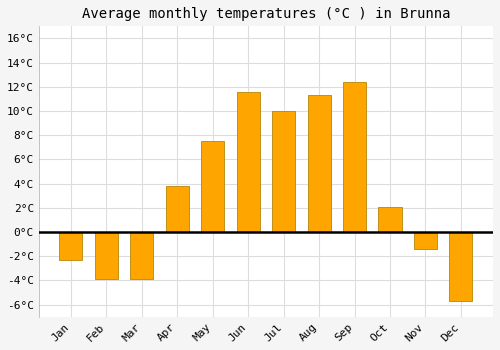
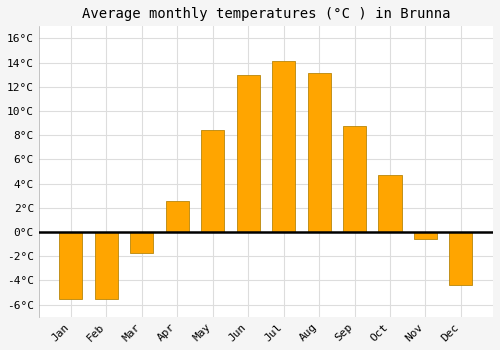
Jan: -2.3°C -> -5.5°C
Feb: -3.9°C -> -5.5°C
Mar: -3.9°C -> -1.7°C
Apr: 3.8°C -> 2.6°C
May: 7.5°C -> 8.4°C
Jun: 11.6°C -> 13.0°C
Jul: 10.0°C -> 14.1°C
Aug: 11.3°C -> 13.1°C
Sep: 12.4°C -> 8.8°C
Oct: 2.1°C -> 4.7°C
Nov: -1.4°C -> -0.6°C
Dec: -5.7°C -> -4.4°C
